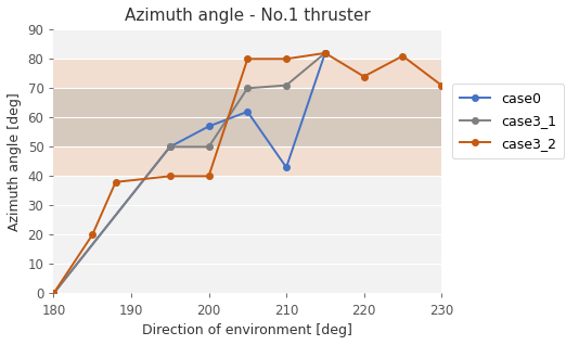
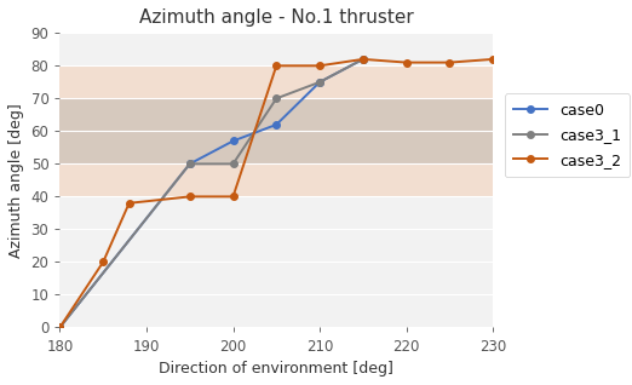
case0/210: 43 -> 75
case3_1/210: 71 -> 75
case3_2/220: 74 -> 81
case3_2/230: 71 -> 82
